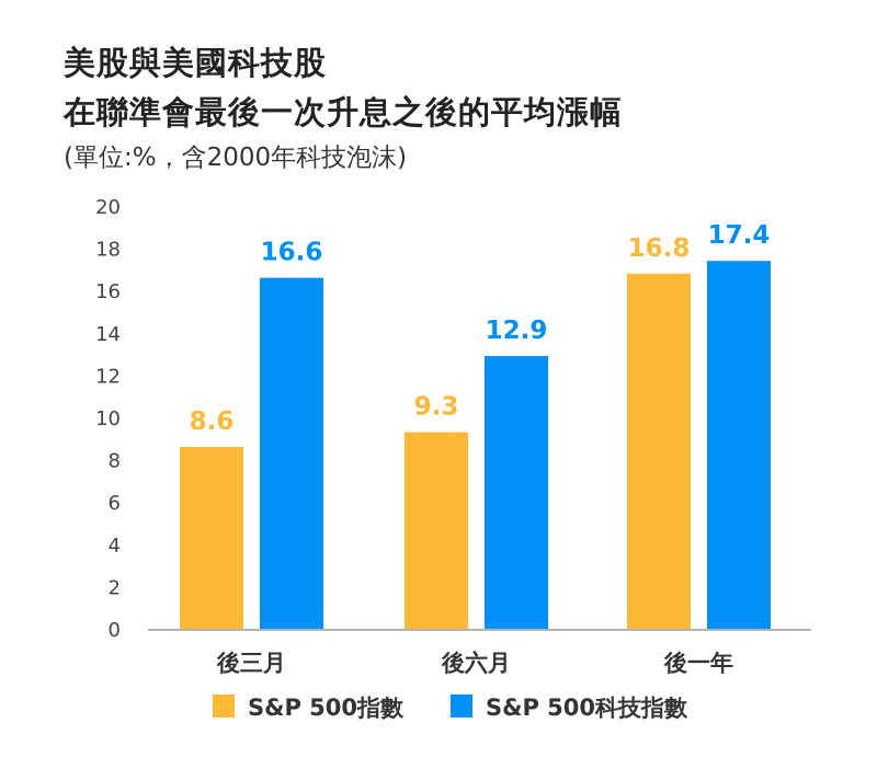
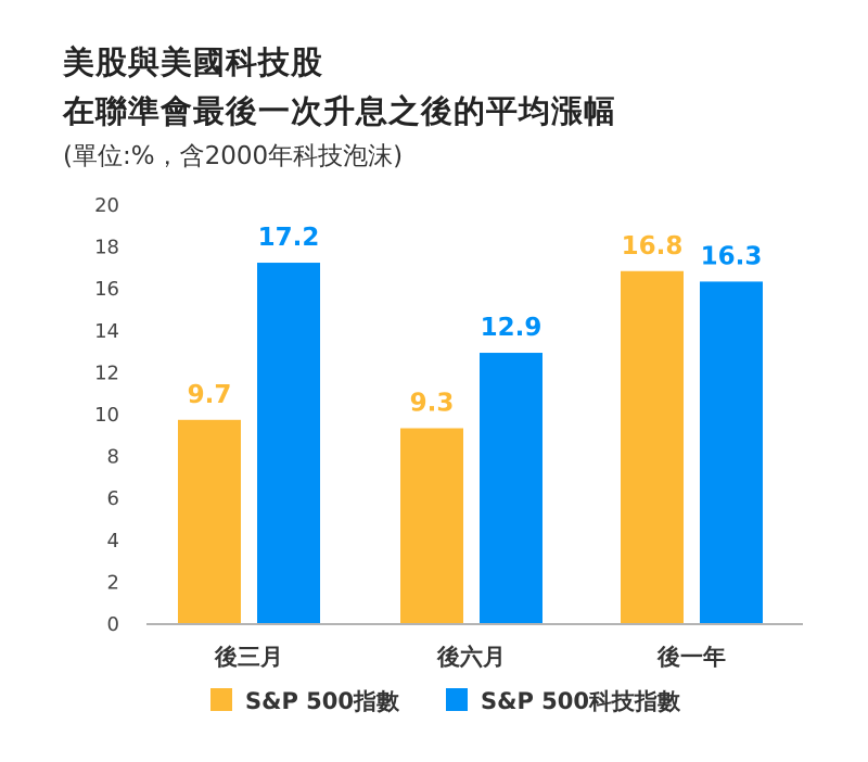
S&P 500指數/後三月: 8.6 -> 9.7
S&P 500科技指數/後三月: 16.6 -> 17.2
S&P 500科技指數/後一年: 17.4 -> 16.3
